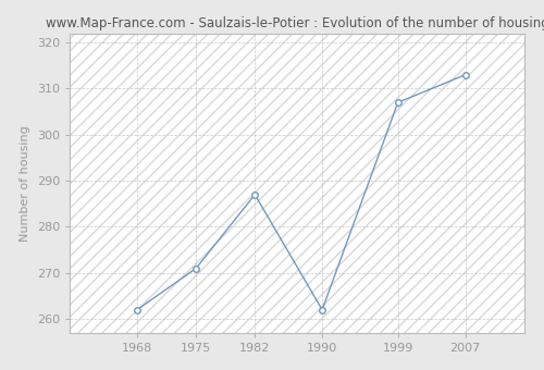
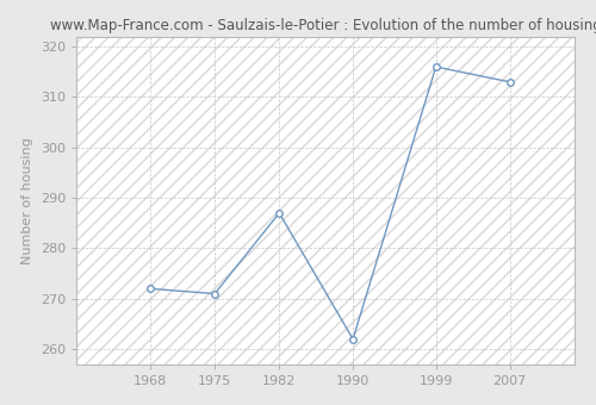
1968: 262 -> 272
1999: 307 -> 316
